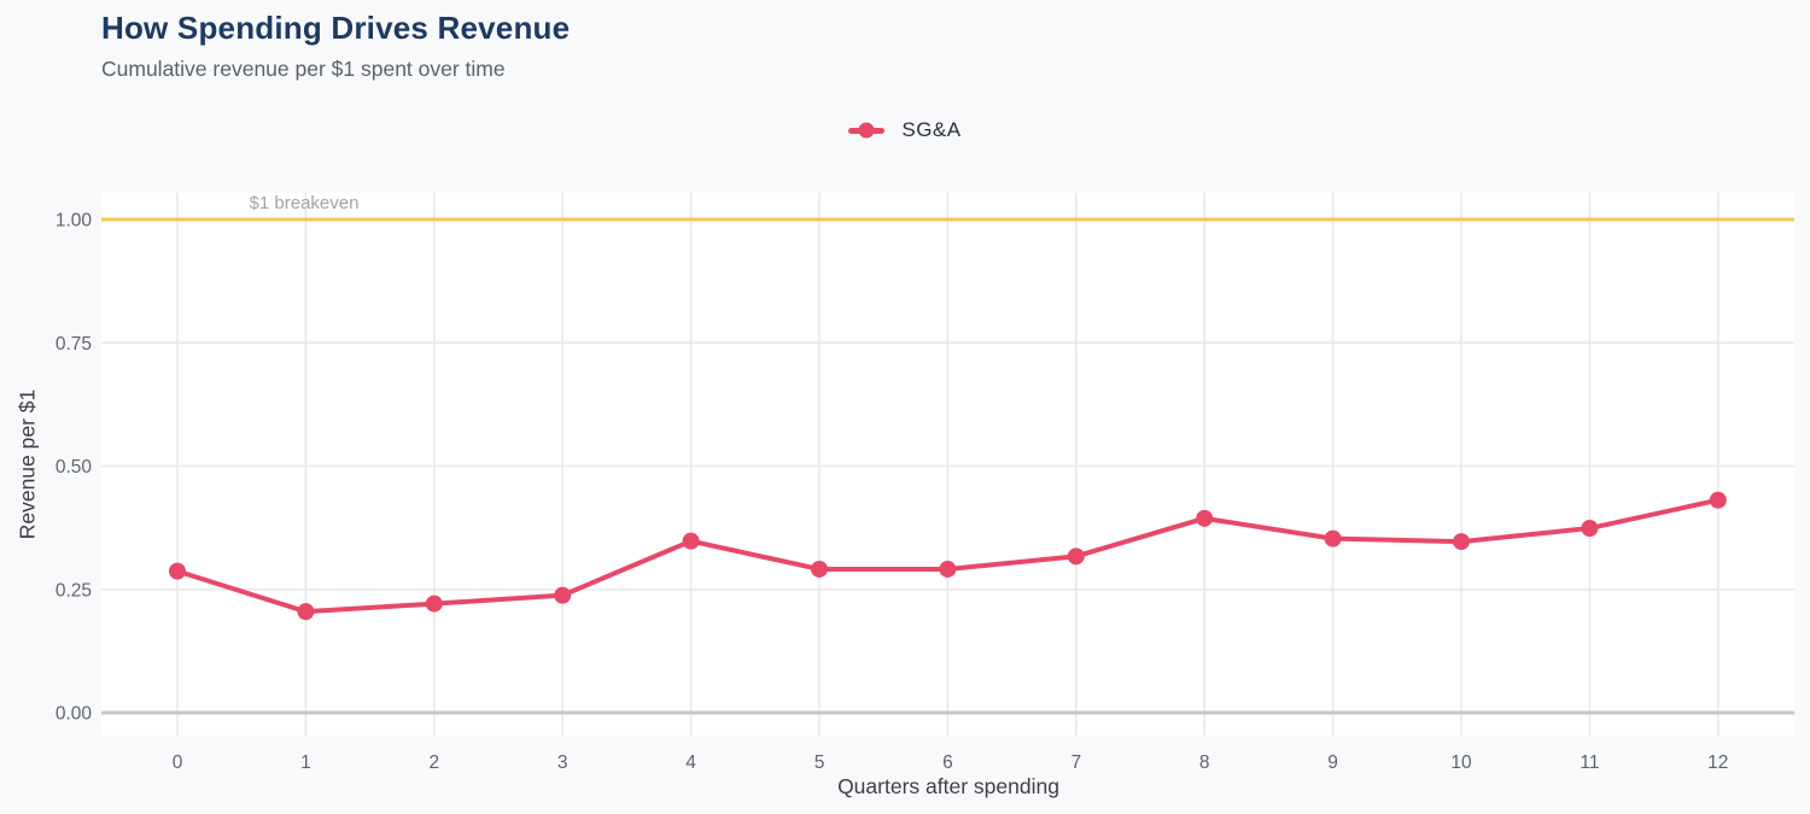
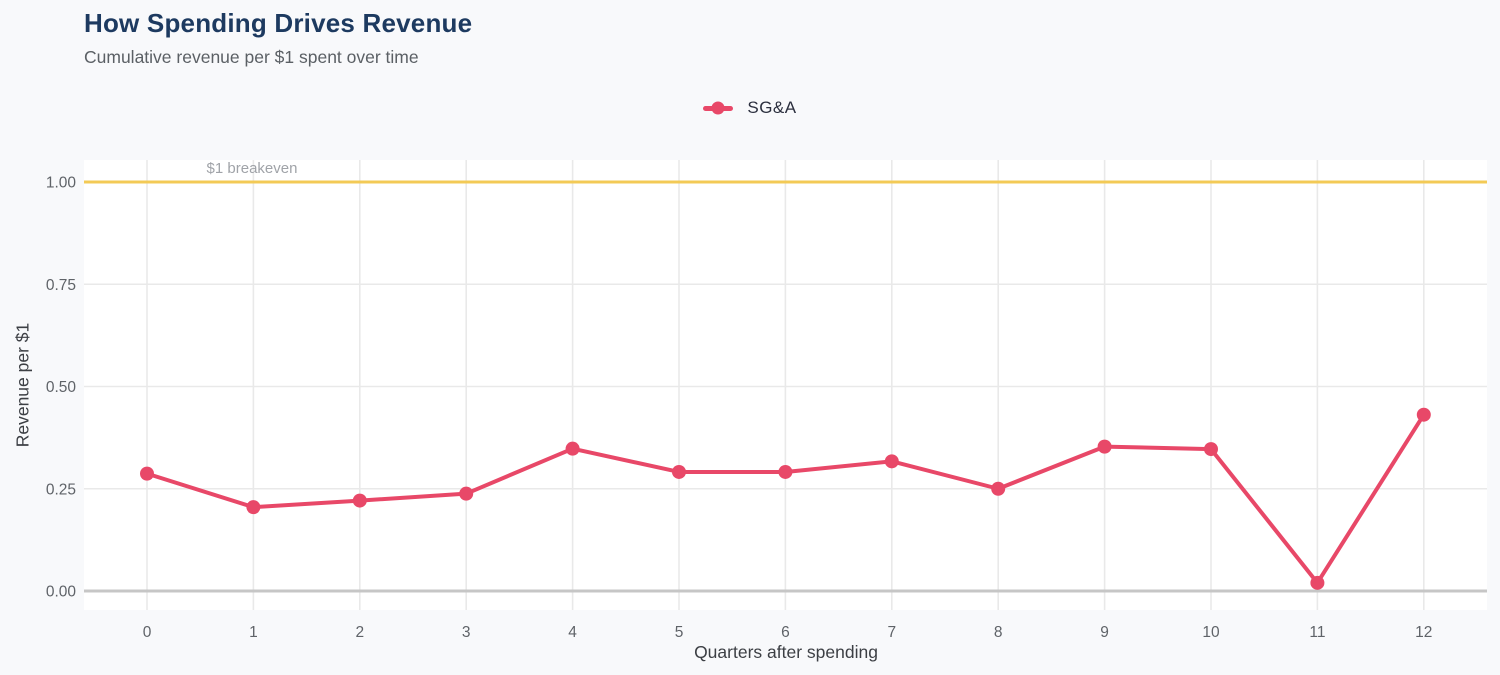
8: 0.39 -> 0.25
11: 0.37 -> 0.02
